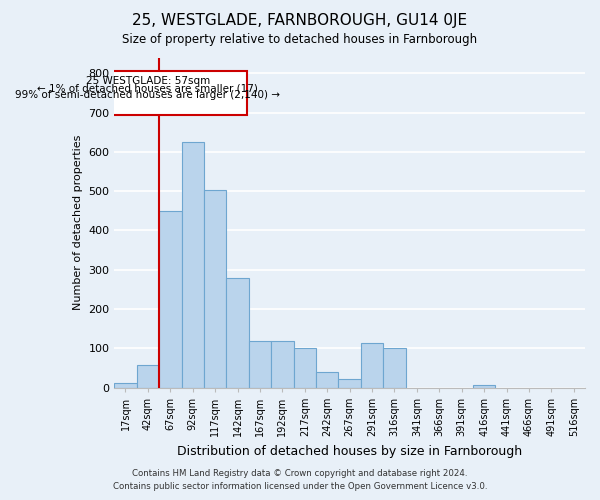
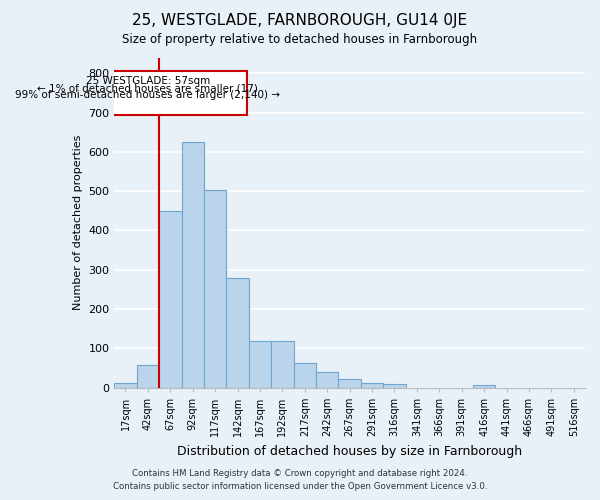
217sqm: 100 -> 62
291sqm: 115 -> 11
316sqm: 100 -> 10
